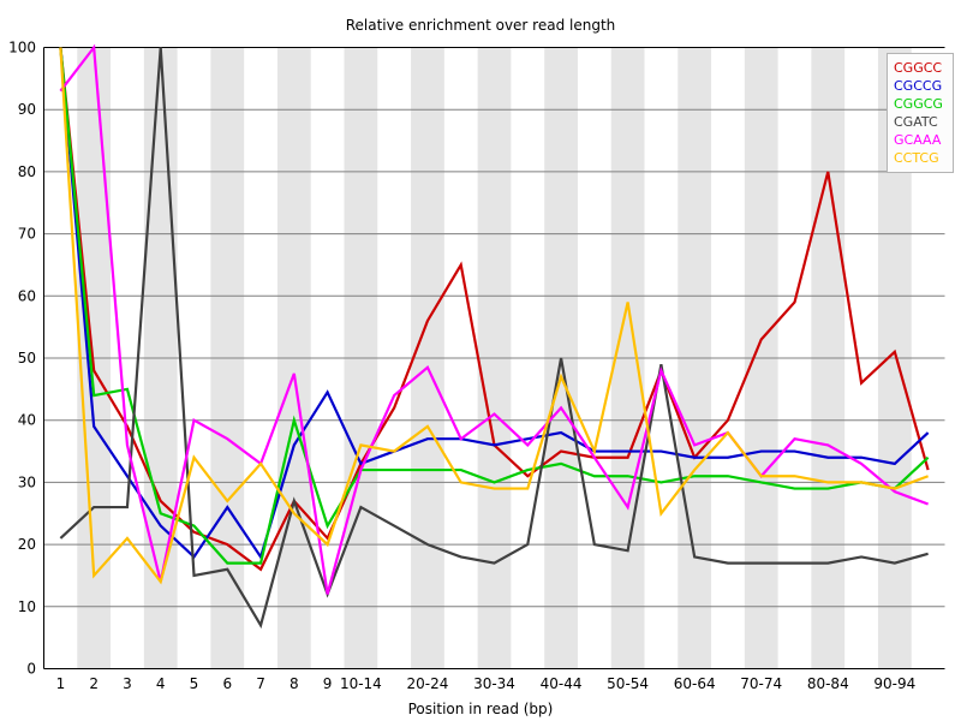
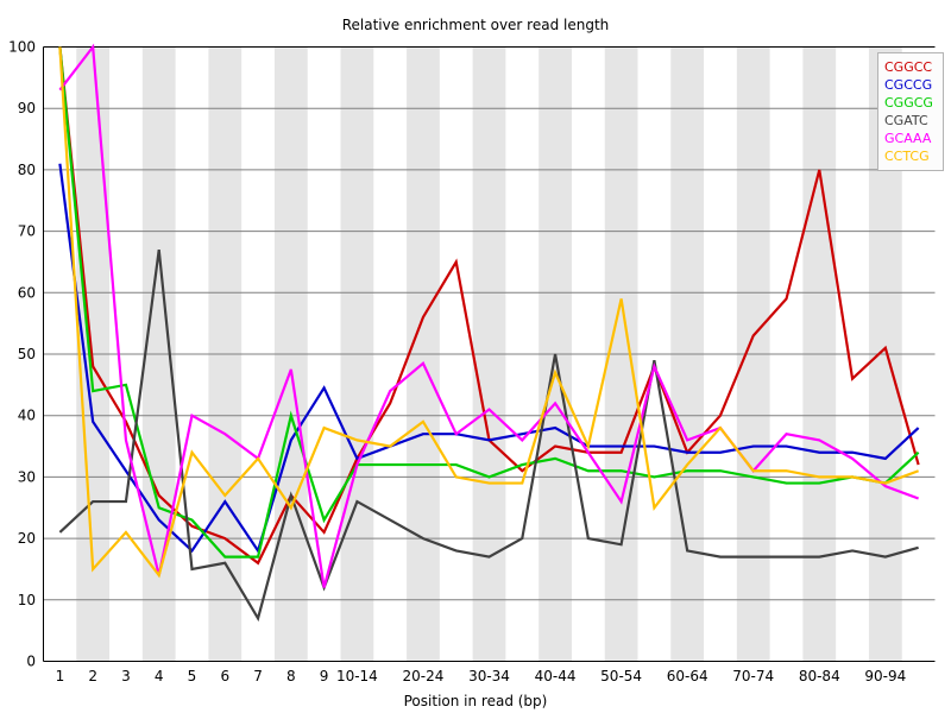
CGCCG/1: 100 -> 81
CGATC/4: 100 -> 67
CCTCG/9: 20 -> 38
